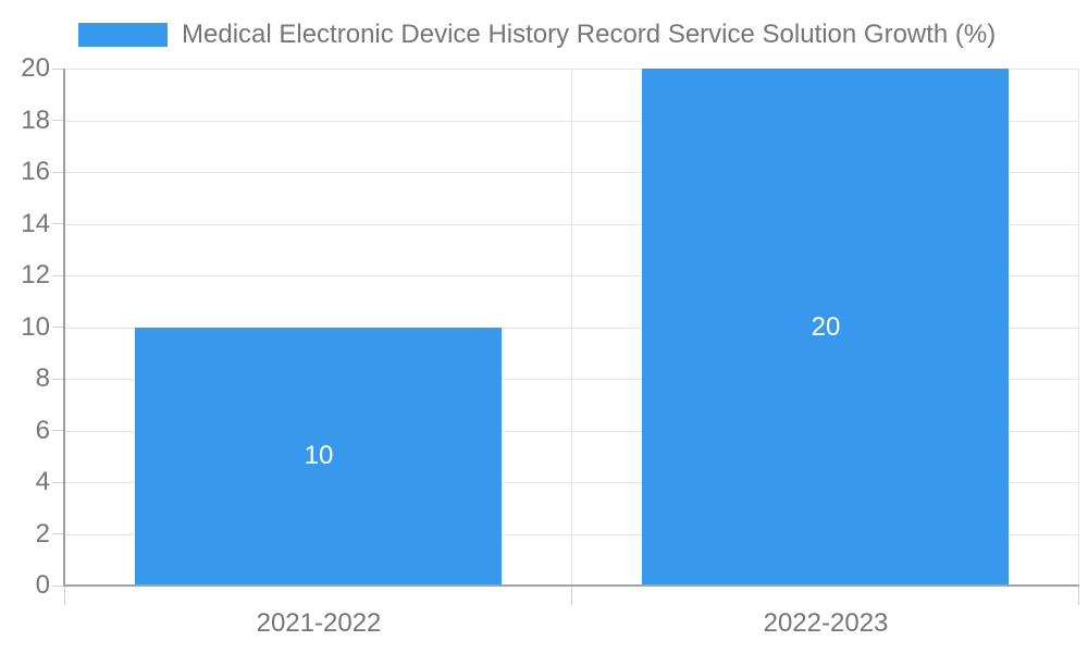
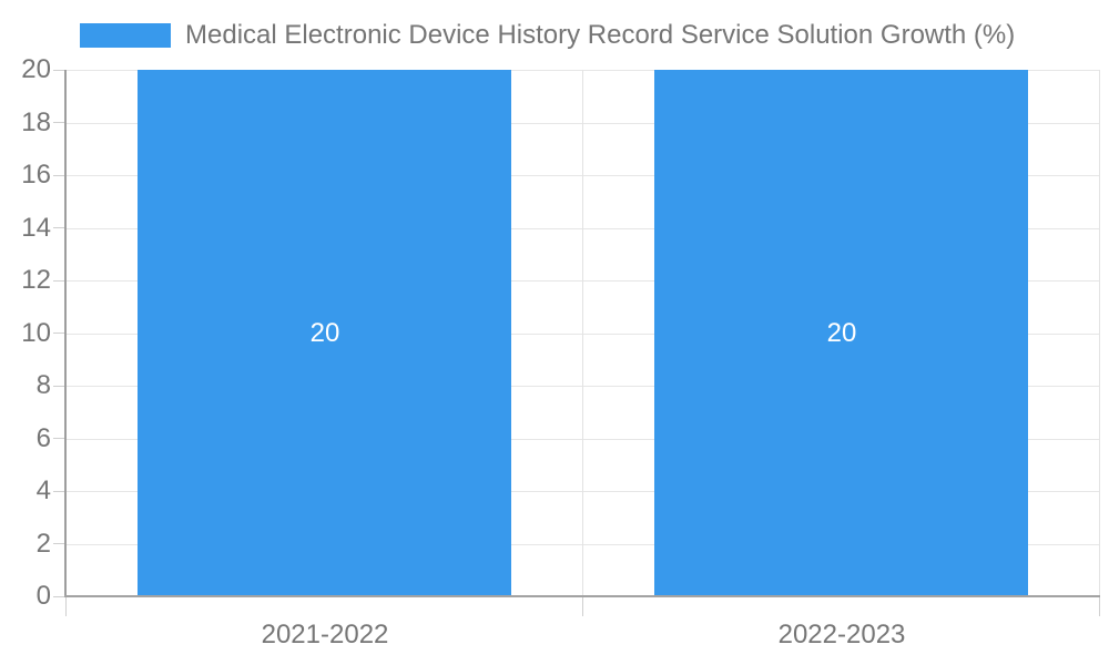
2021-2022: 10 -> 20
